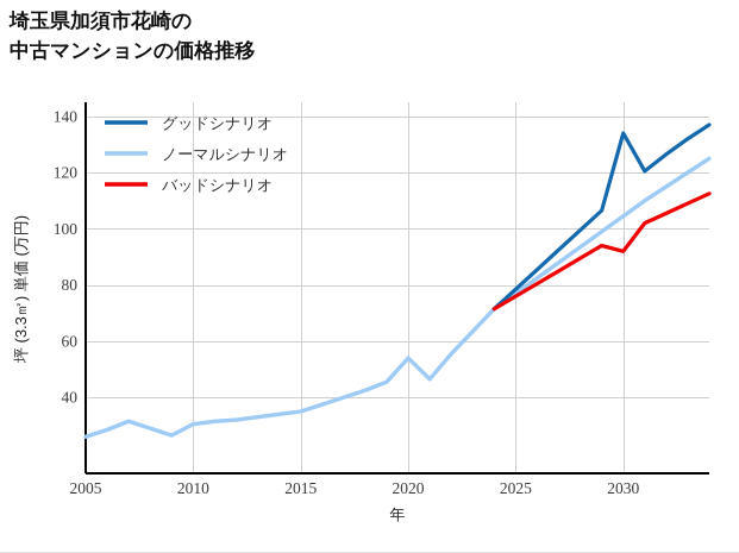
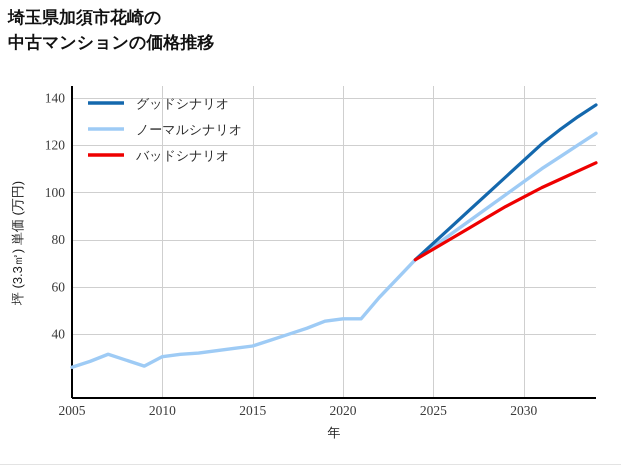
ノーマルシナリオ/2020: 54 -> 46
グッドシナリオ/2030: 134 -> 114
バッドシナリオ/2030: 92 -> 98
